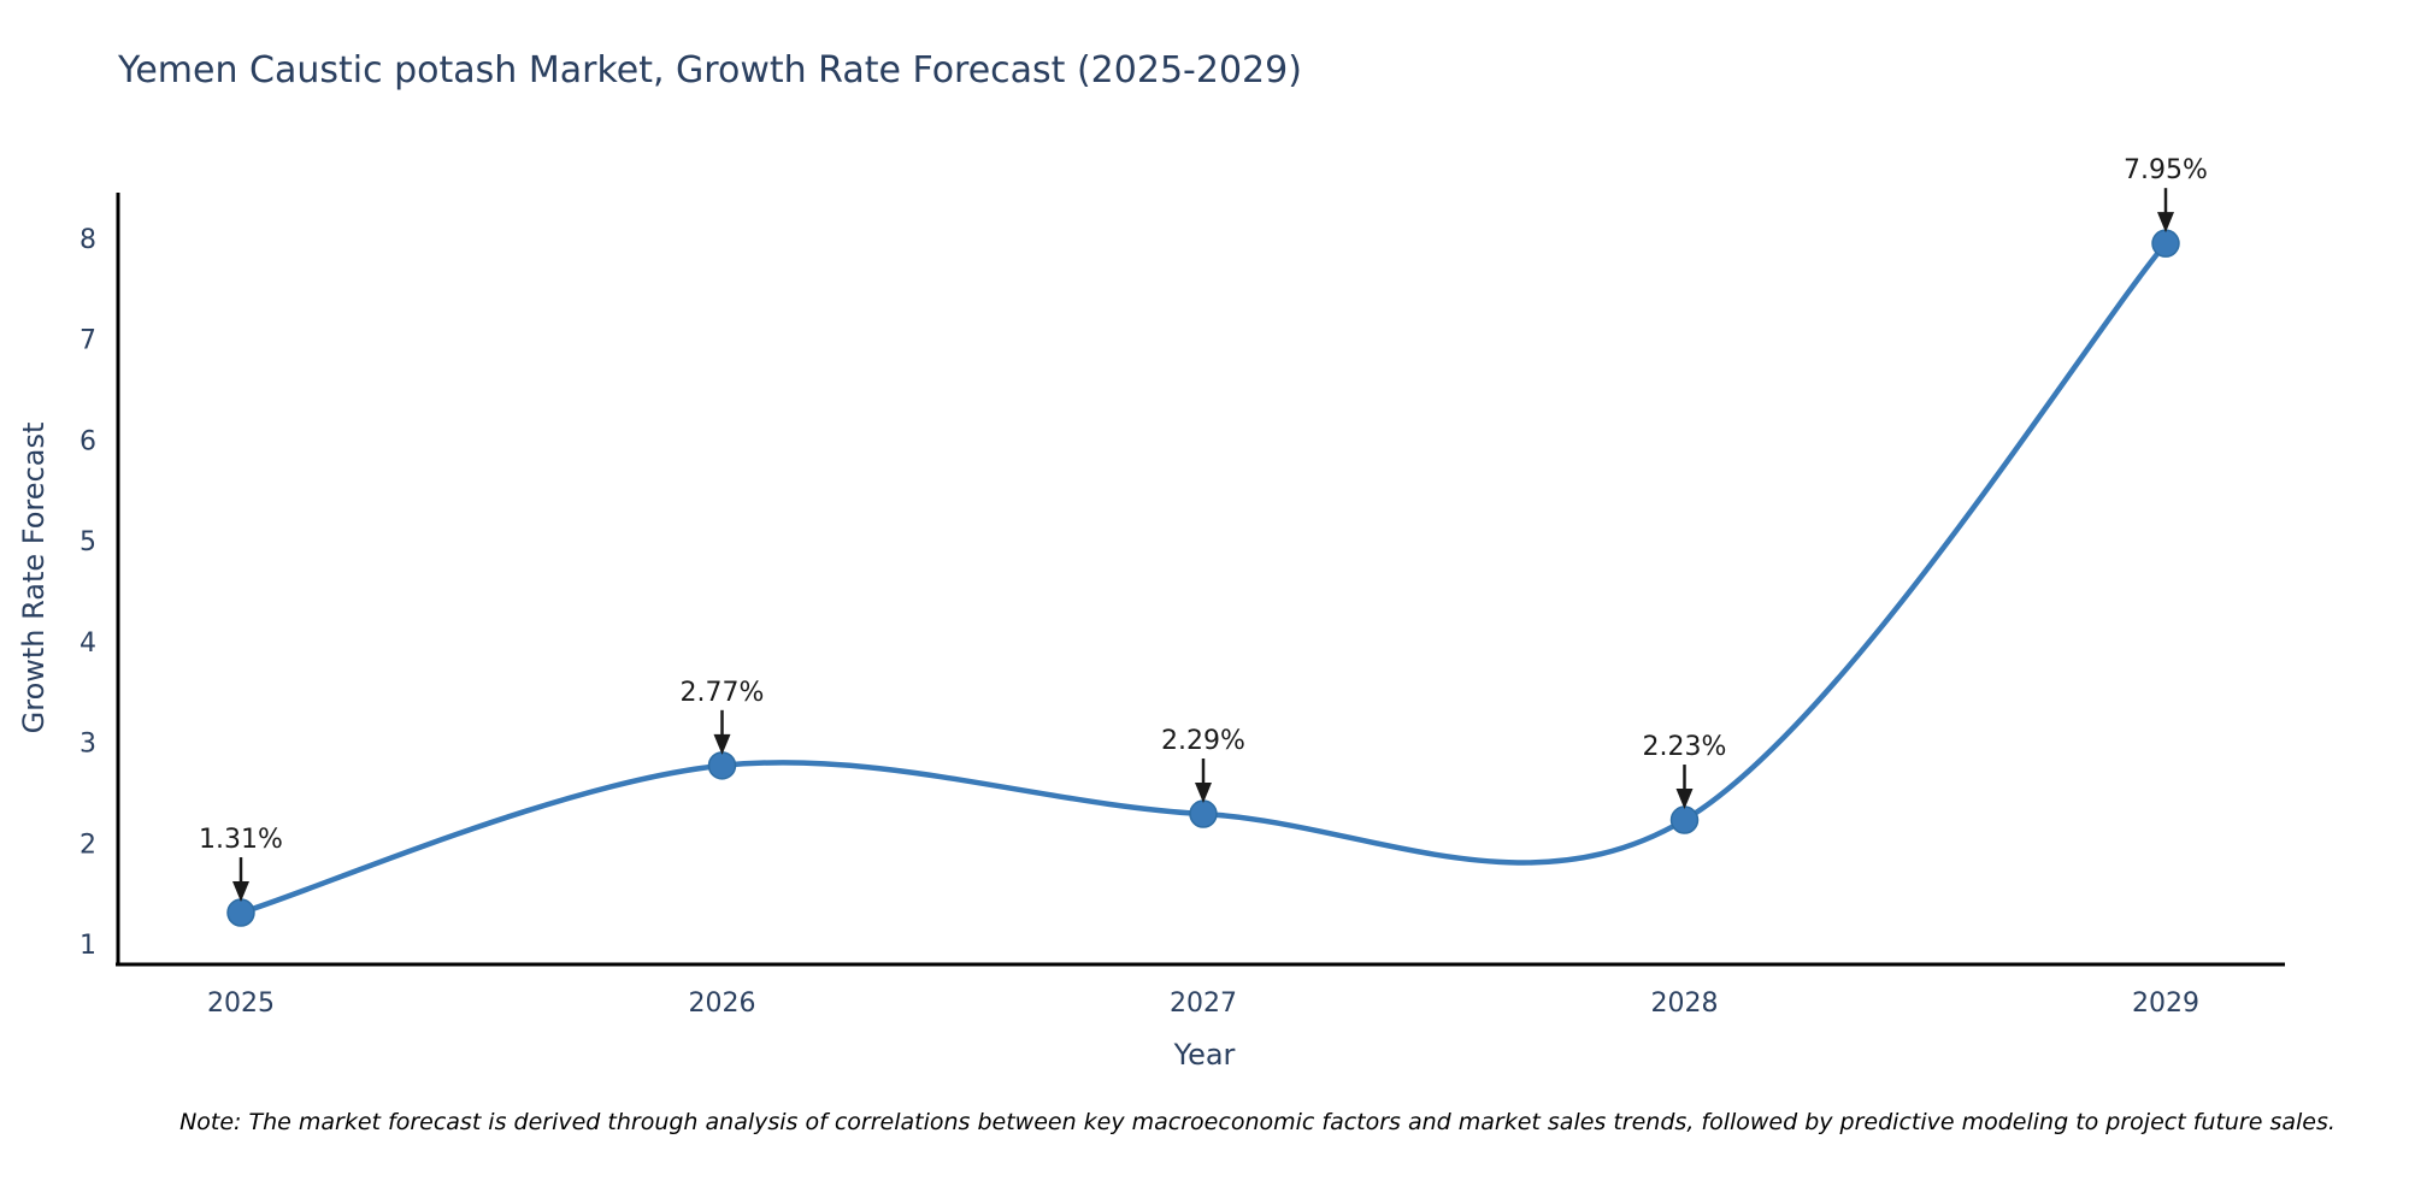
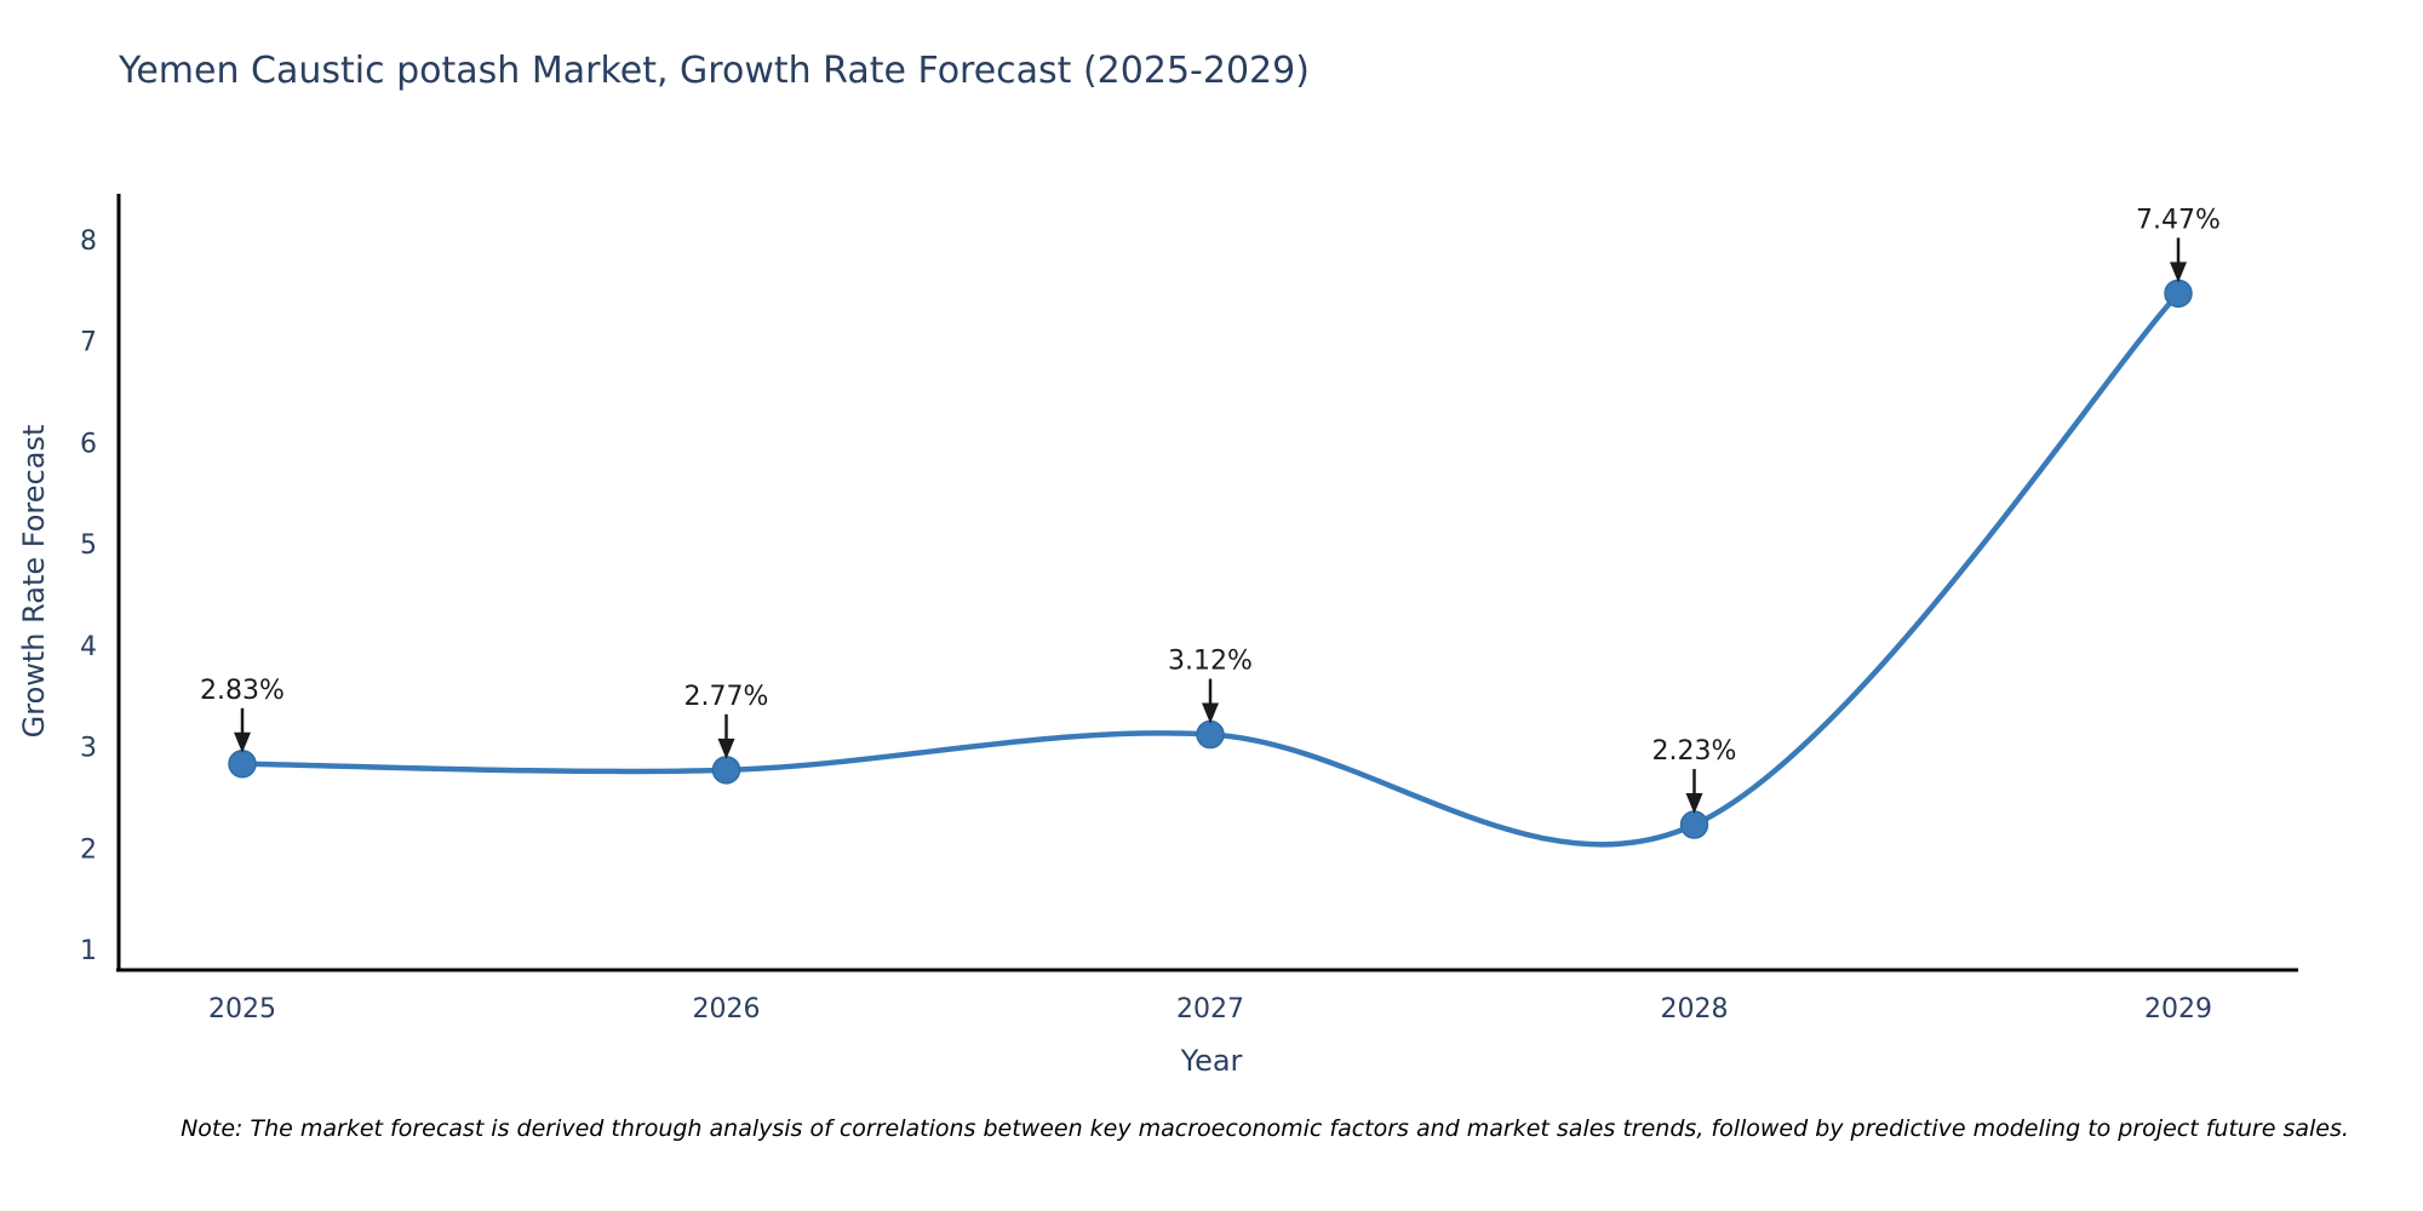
2025: 1.31% -> 2.83%
2027: 2.29% -> 3.12%
2029: 7.95% -> 7.47%
